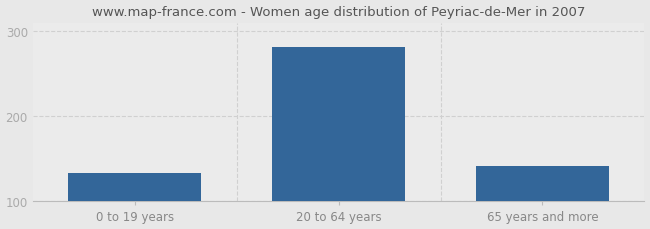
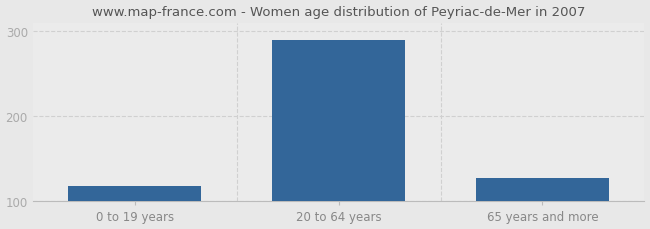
0 to 19 years: 134 -> 118
20 to 64 years: 282 -> 290
65 years and more: 142 -> 128
